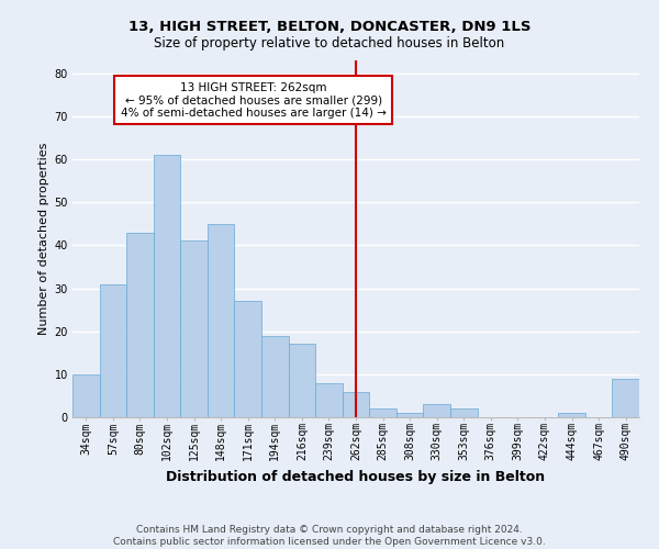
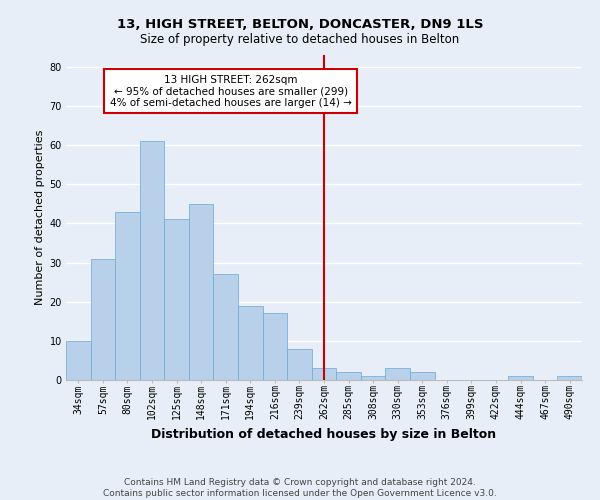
262sqm: 6 -> 3
490sqm: 9 -> 1
